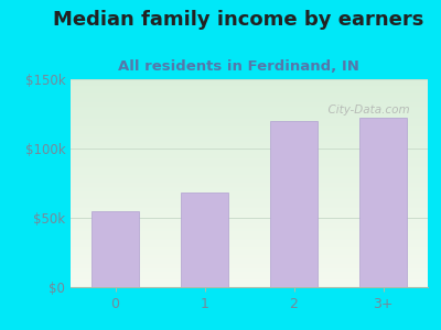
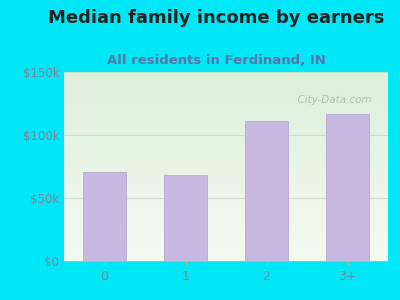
0: $55k -> $71k
2: $120k -> $111k
3+: $122k -> $117k
